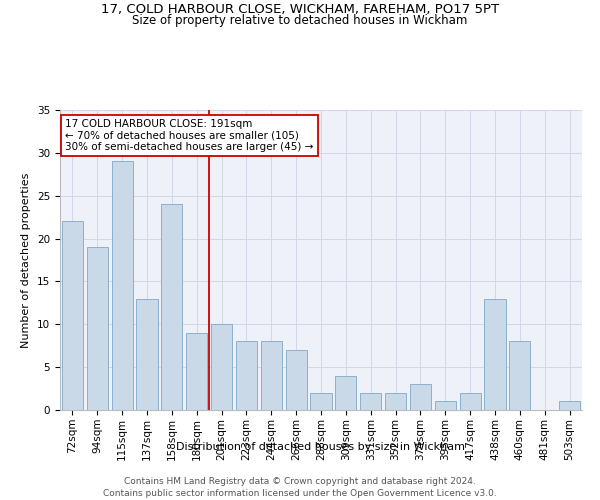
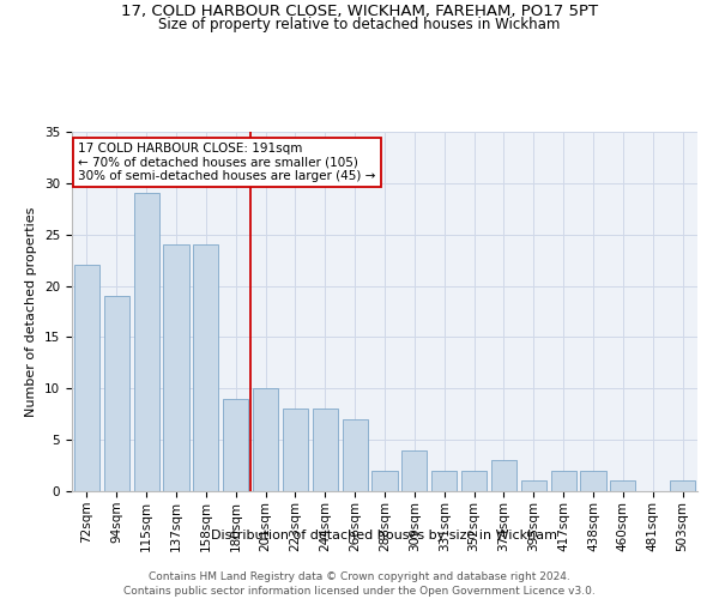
137sqm: 13 -> 24
438sqm: 13 -> 2
460sqm: 8 -> 1
